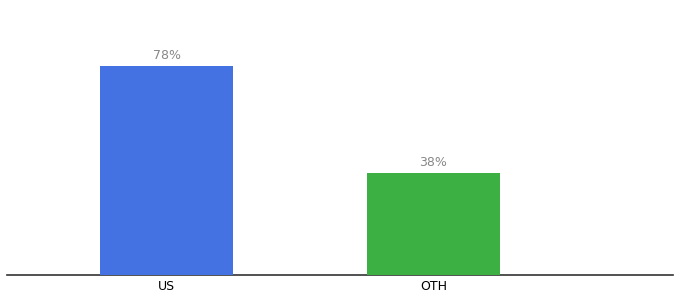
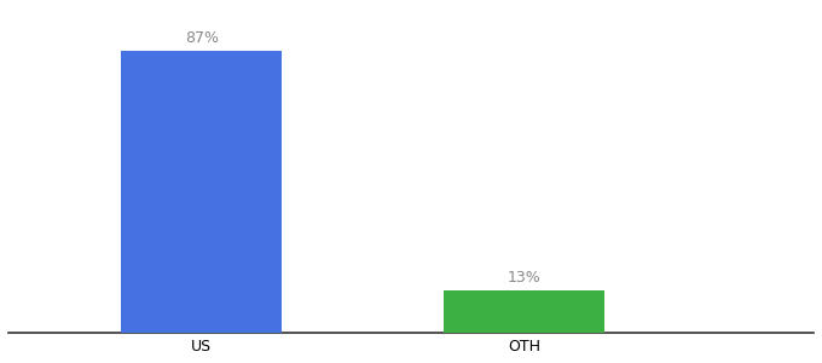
US: 78% -> 87%
OTH: 38% -> 13%
